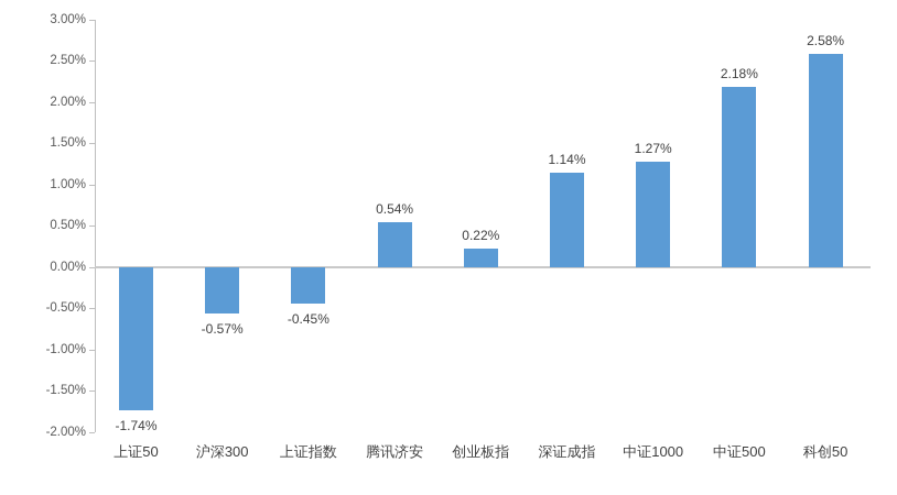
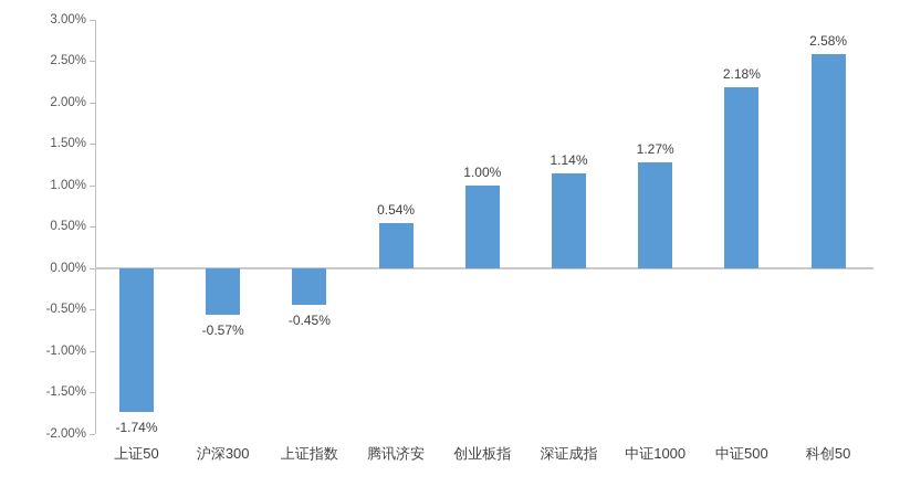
创业板指: 0.22% -> 1.00%
